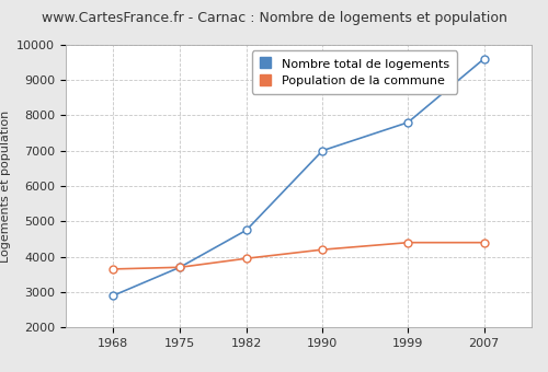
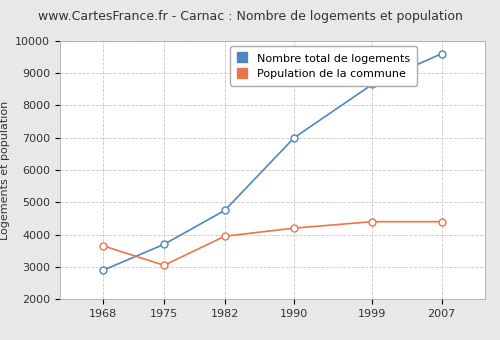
Population de la commune/1975: 3700 -> 3050
Nombre total de logements/1999: 7800 -> 8650
